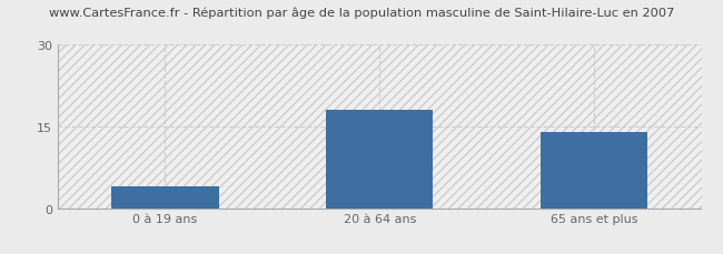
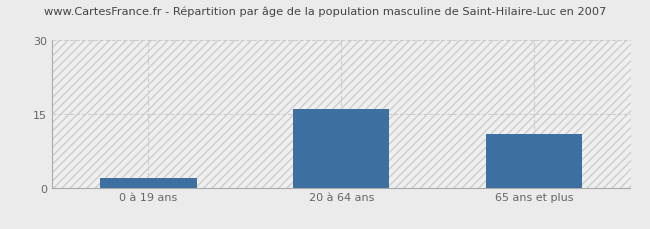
0 à 19 ans: 4 -> 2
20 à 64 ans: 18 -> 16
65 ans et plus: 14 -> 11
